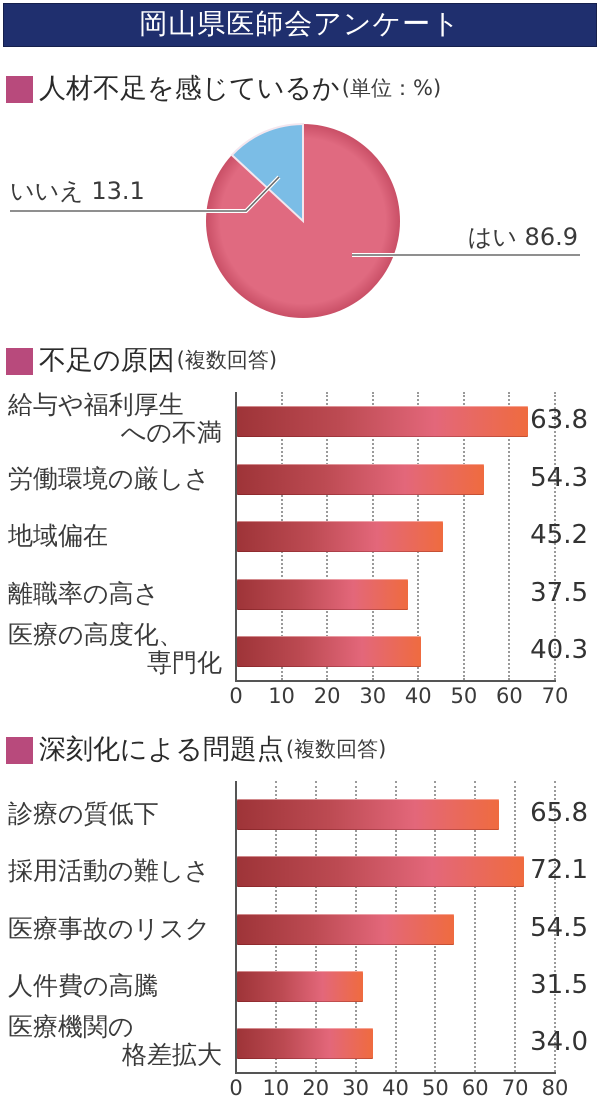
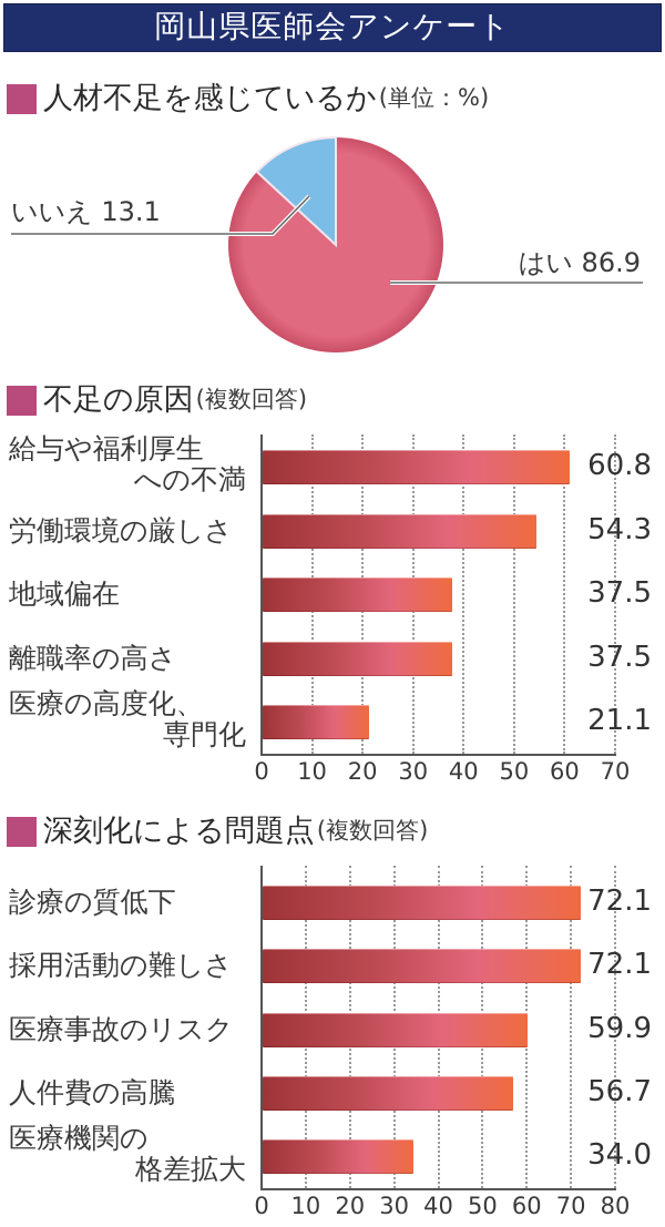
不足の原因/給与や福利厚生への不満: 63.8 -> 60.8
不足の原因/地域偏在: 45.2 -> 37.5
不足の原因/医療の高度化、専門化: 40.3 -> 21.1
深刻化による問題点/診療の質低下: 65.8 -> 72.1
深刻化による問題点/医療事故のリスク: 54.5 -> 59.9
深刻化による問題点/人件費の高騰: 31.5 -> 56.7
